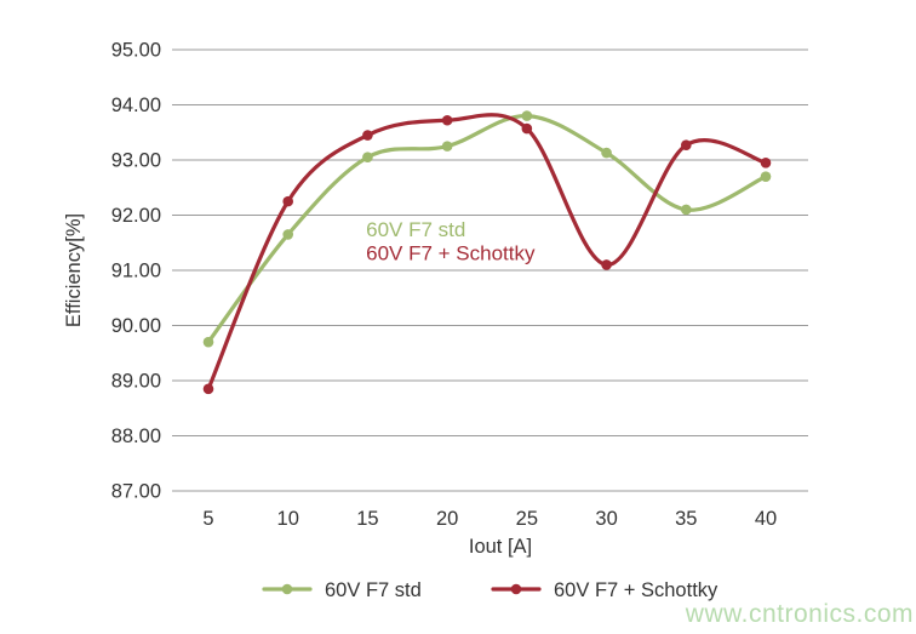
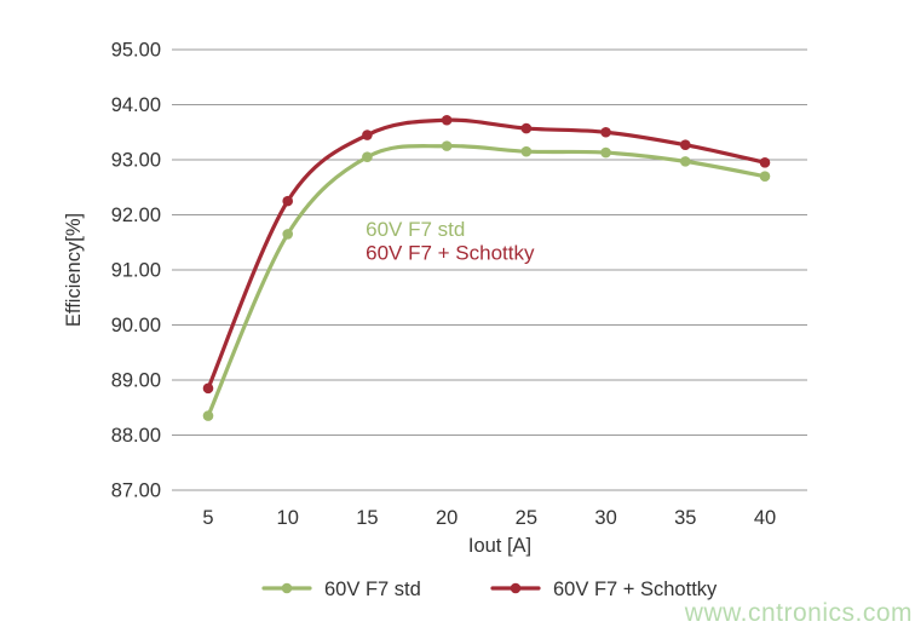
60V F7 std/5: 89.7 -> 88.3
60V F7 std/25: 93.8 -> 93.2
60V F7 + Schottky/30: 91.1 -> 93.5
60V F7 std/35: 92.1 -> 93.0
